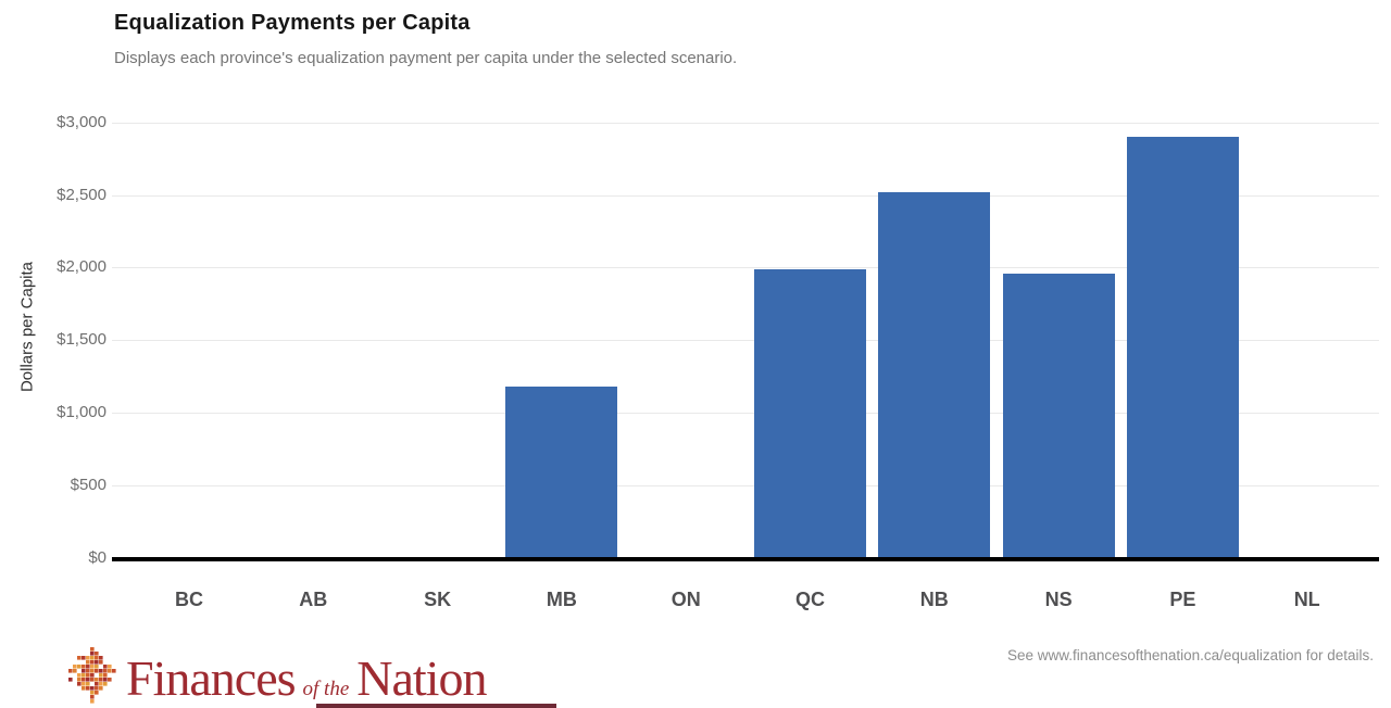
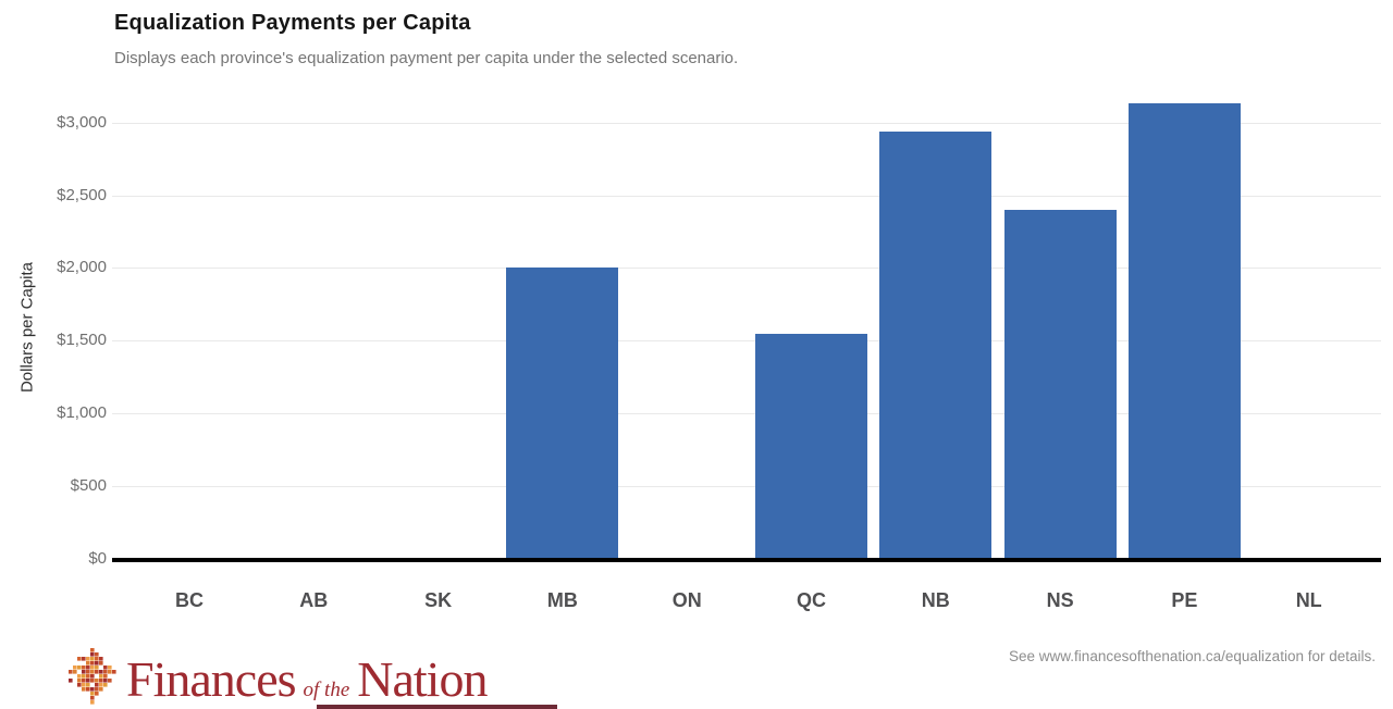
MB: $1180 -> $2000
QC: $1990 -> $1550
NB: $2520 -> $2940
NS: $1960 -> $2400
PE: $2900 -> $3130
